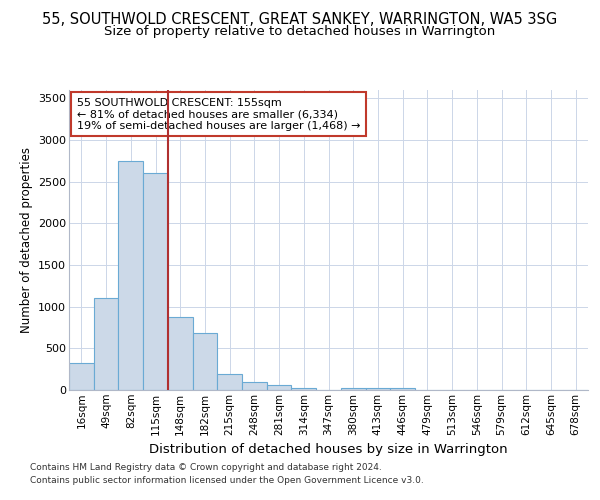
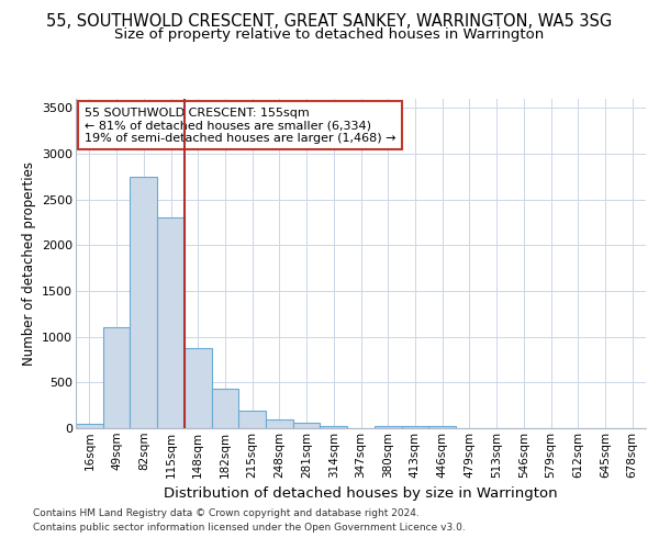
16sqm: 320 -> 50
115sqm: 2600 -> 2300
182sqm: 680 -> 430
